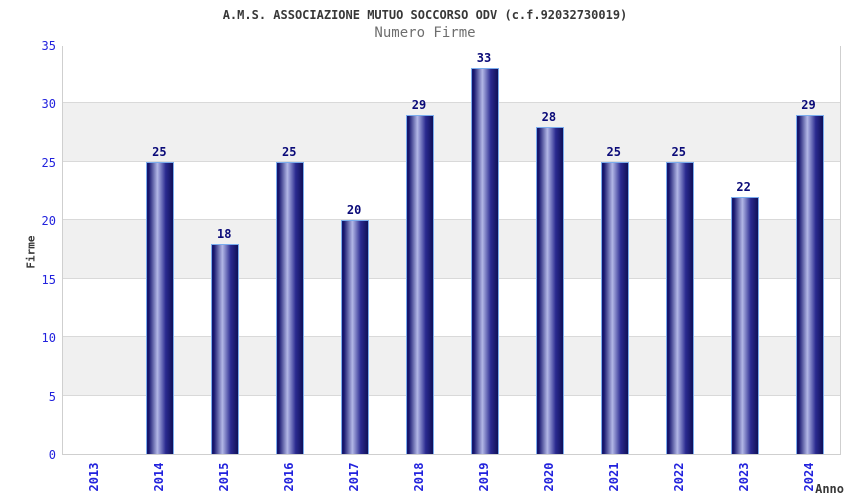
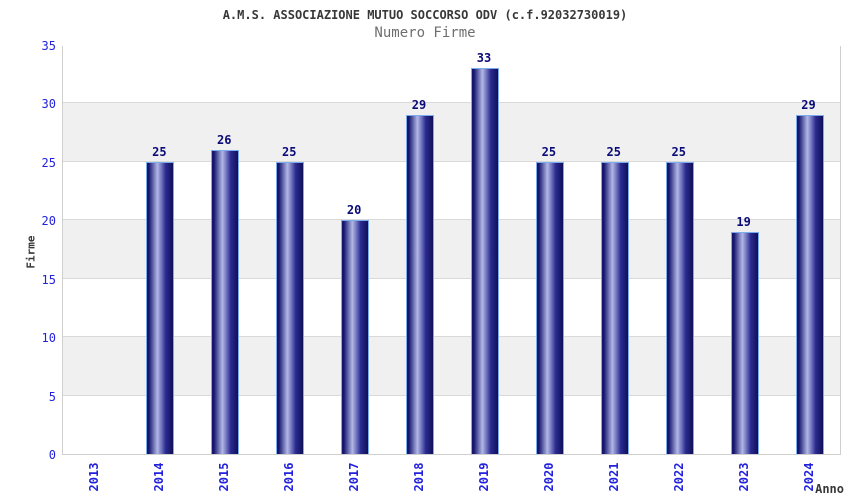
2015: 18 -> 26
2020: 28 -> 25
2023: 22 -> 19
